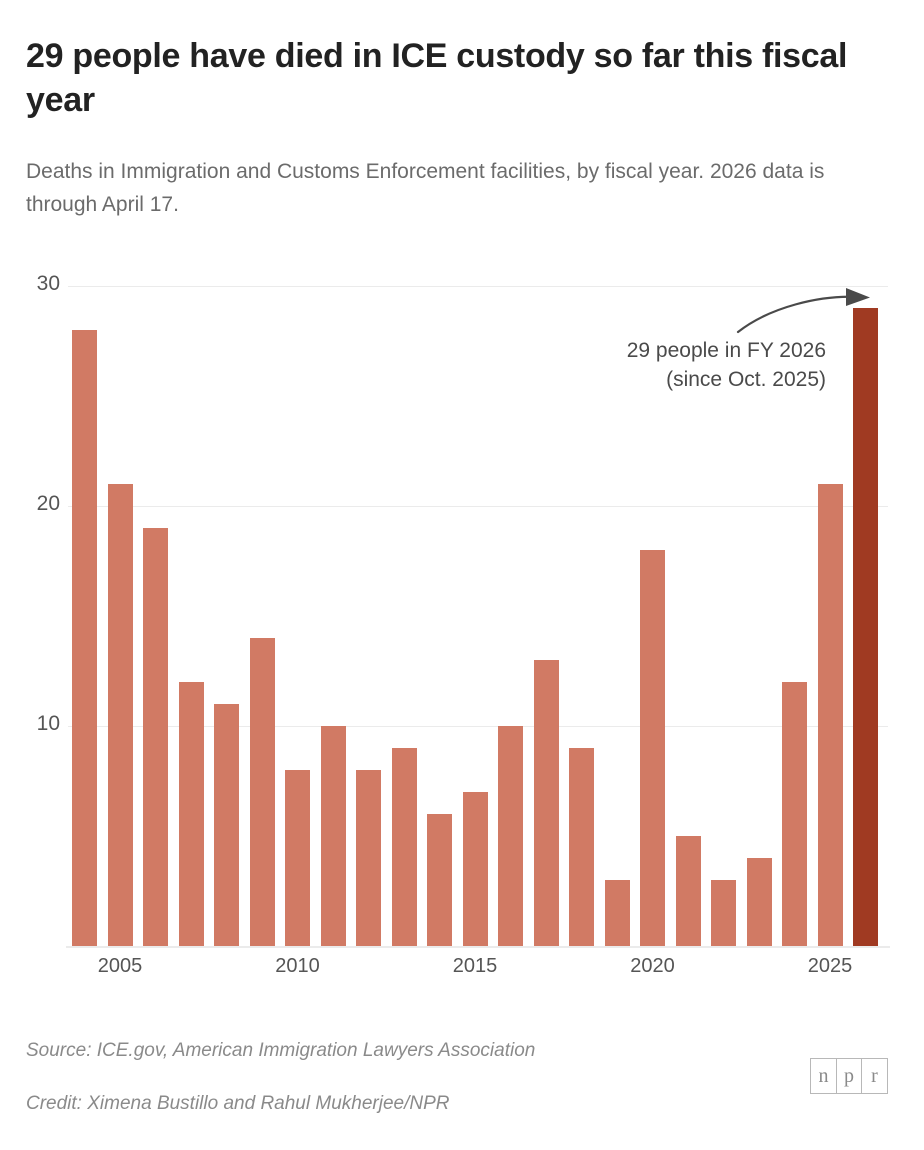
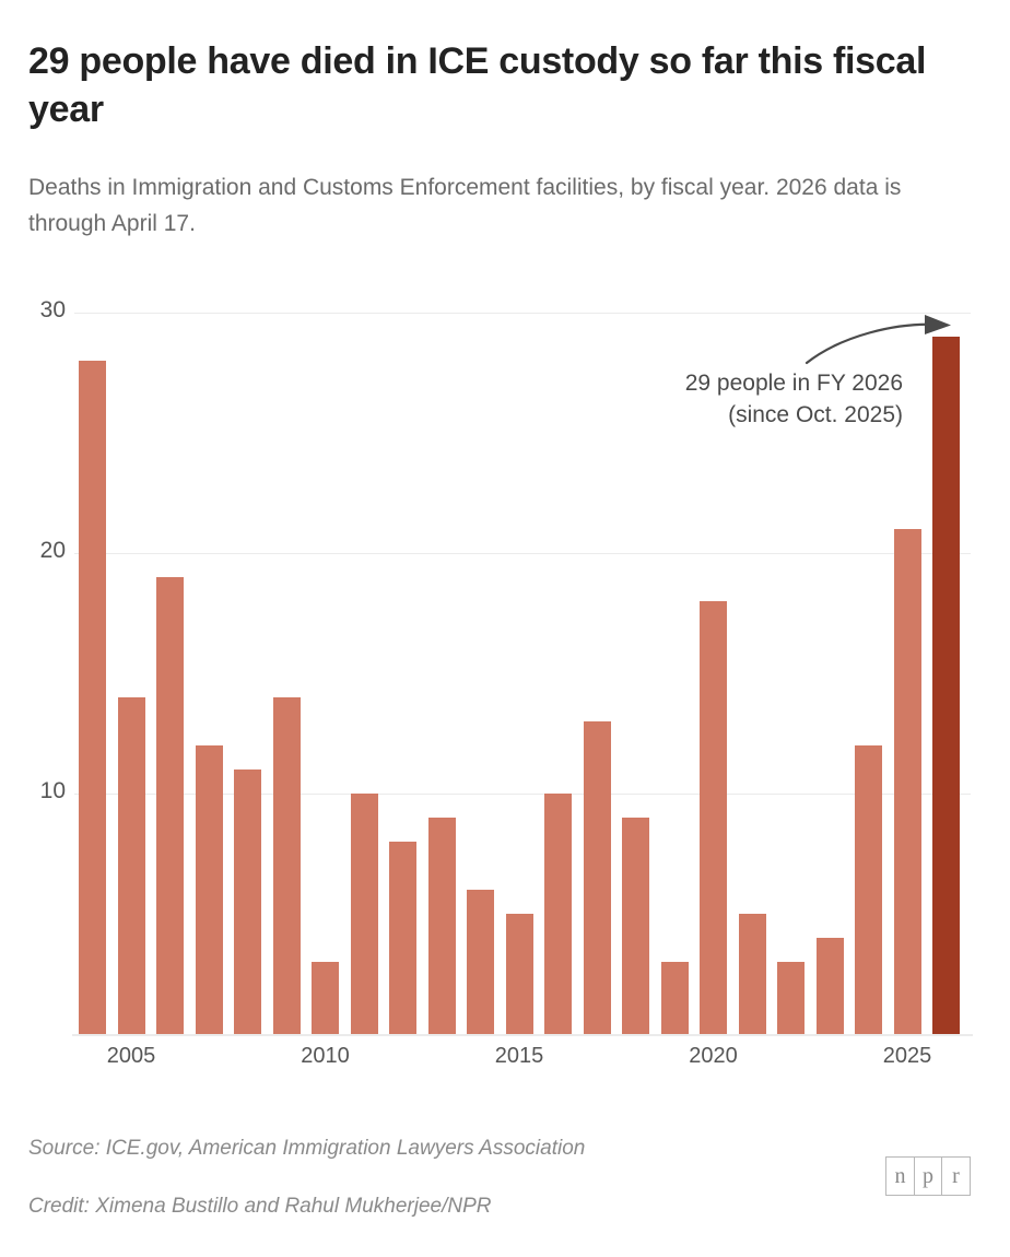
2005: 21 -> 14
2010: 8 -> 3
2015: 7 -> 5
